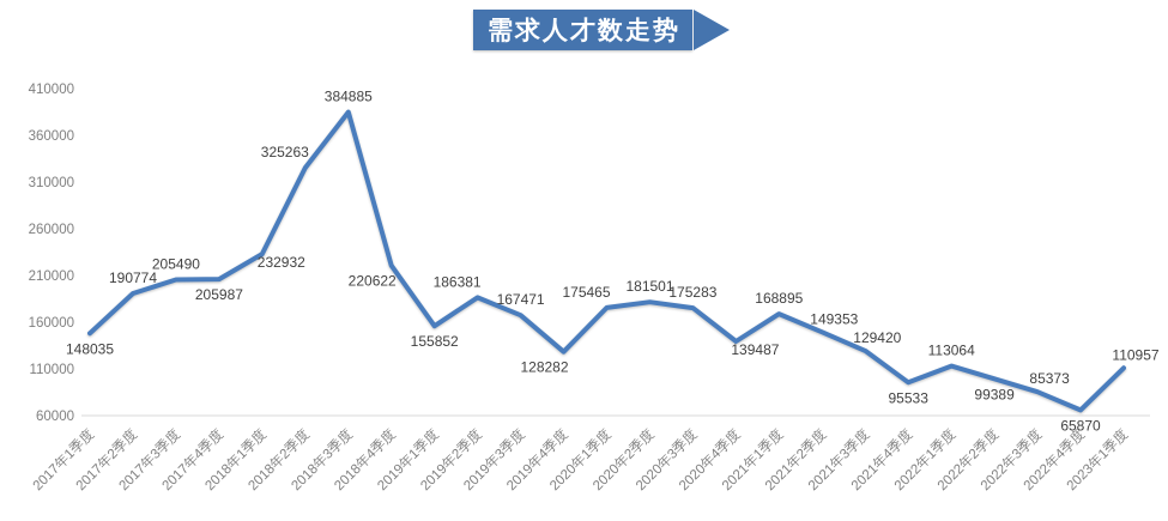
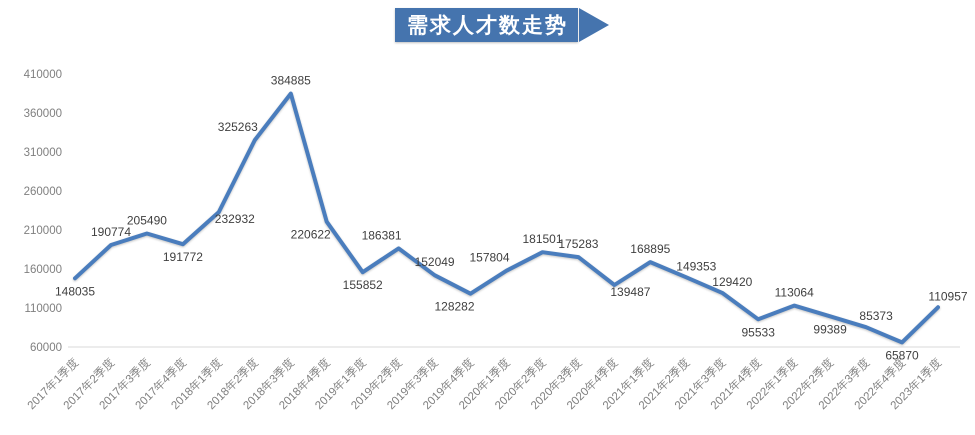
2017年4季度: 205987 -> 191772
2019年3季度: 167471 -> 152049
2020年1季度: 175465 -> 157804
